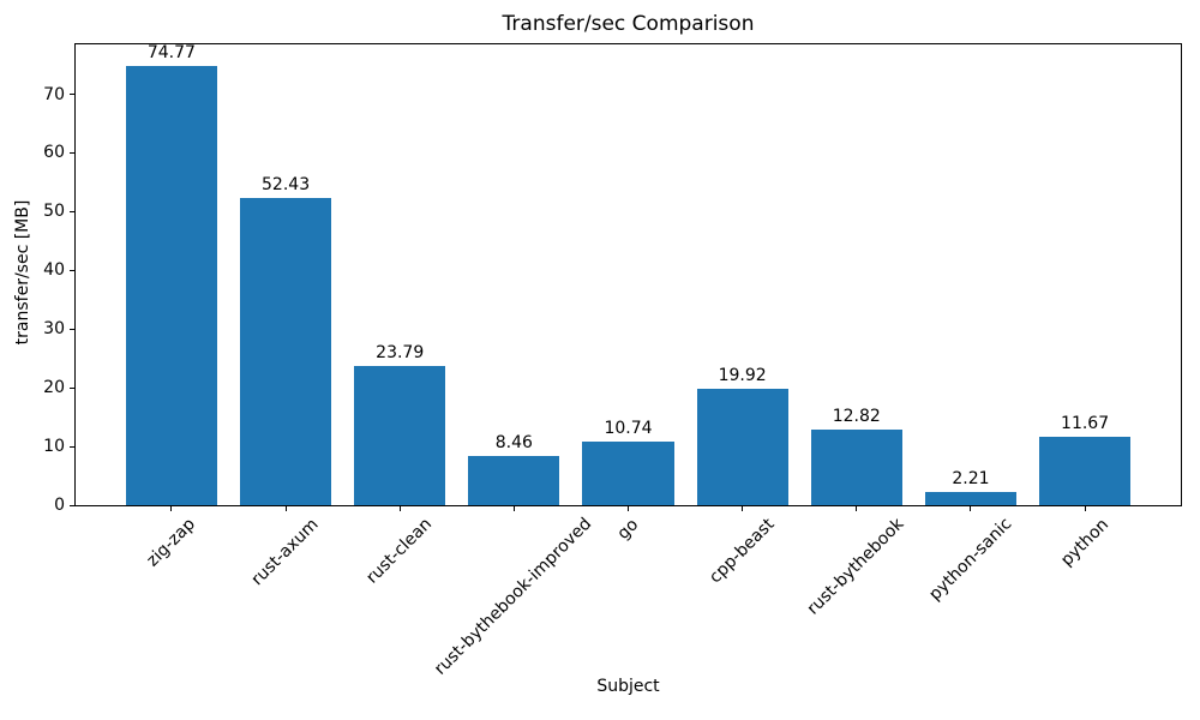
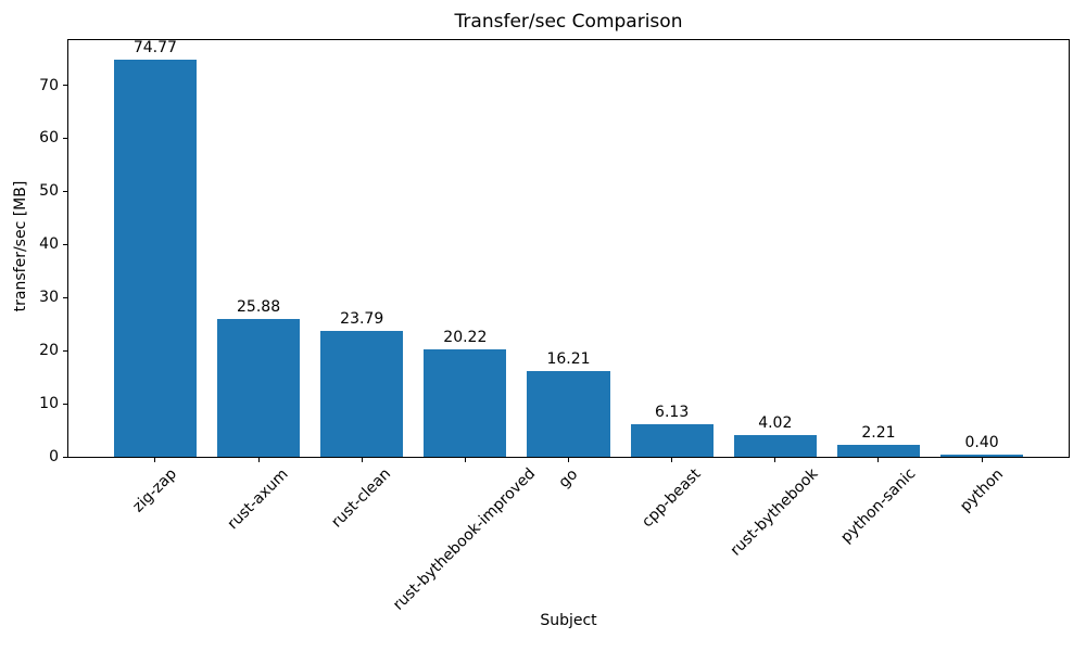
rust-axum: 52.43 -> 25.88
rust-bythebook-improved: 8.46 -> 20.22
go: 10.74 -> 16.21
cpp-beast: 19.92 -> 6.13
rust-bythebook: 12.82 -> 4.02
python: 11.67 -> 0.40
